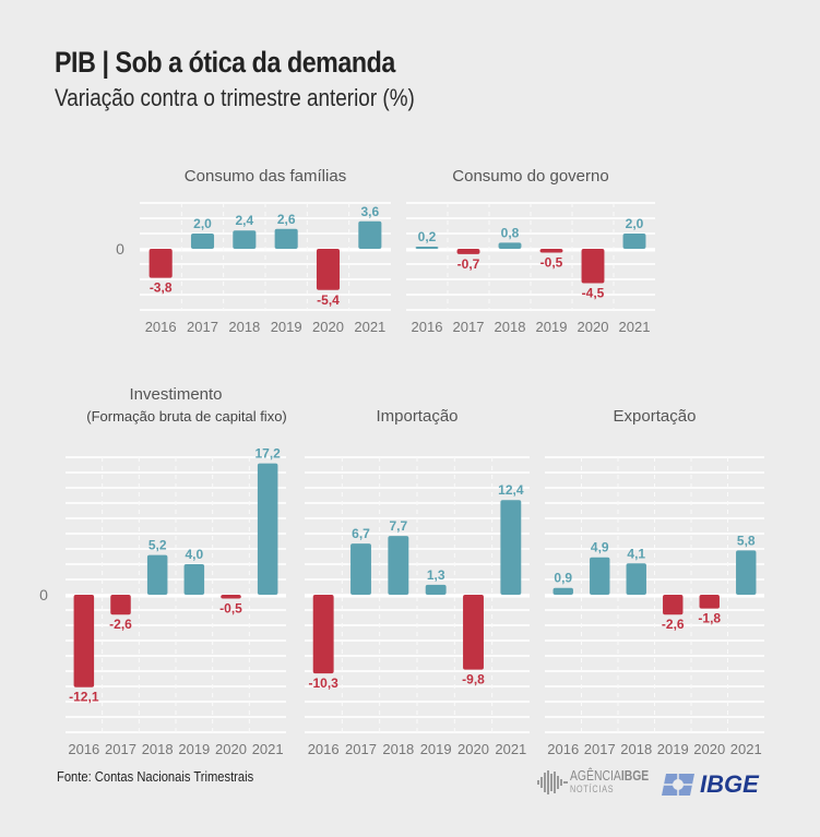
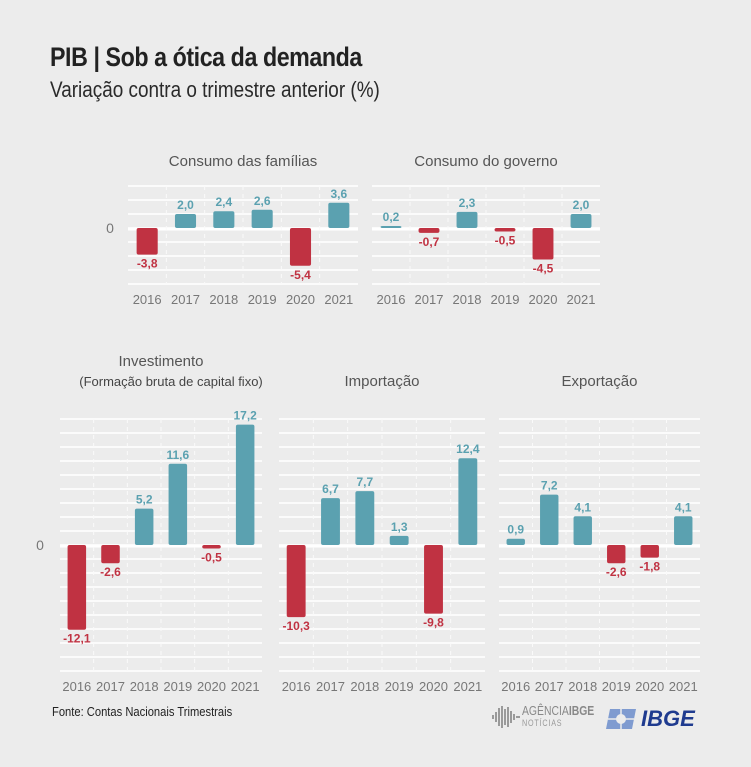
Consumo do governo/2018: 0,8 -> 2,3
Investimento/2019: 4,0 -> 11,6
Exportação/2017: 4,9 -> 7,2
Exportação/2021: 5,8 -> 4,1
